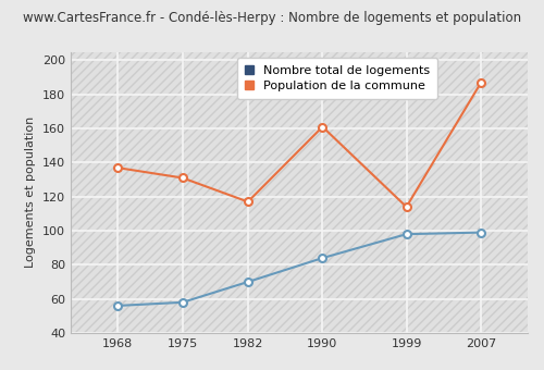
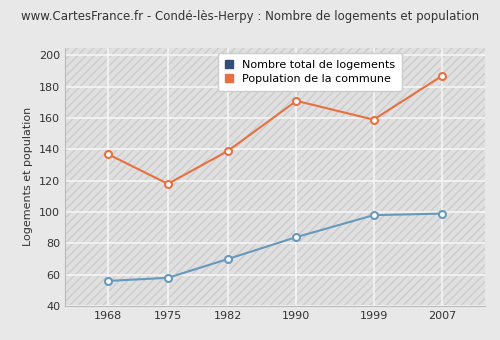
Population de la commune/1975: 131 -> 118
Population de la commune/1982: 117 -> 139
Population de la commune/1990: 161 -> 171
Population de la commune/1999: 114 -> 159
